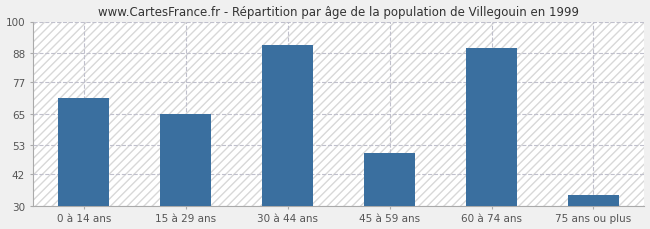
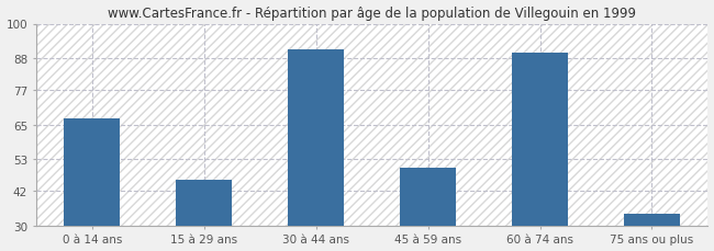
0 à 14 ans: 71 -> 67
15 à 29 ans: 65 -> 46
